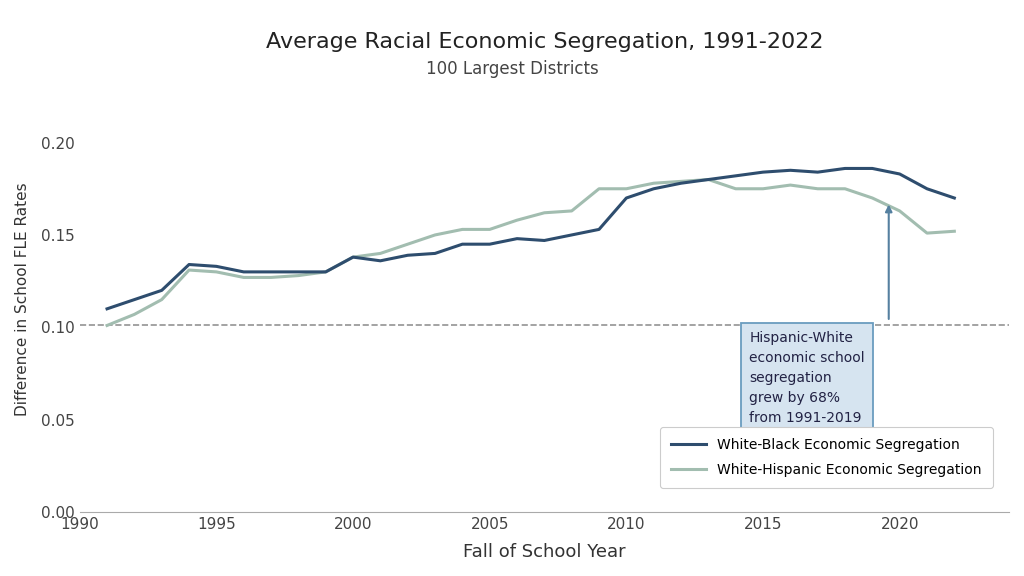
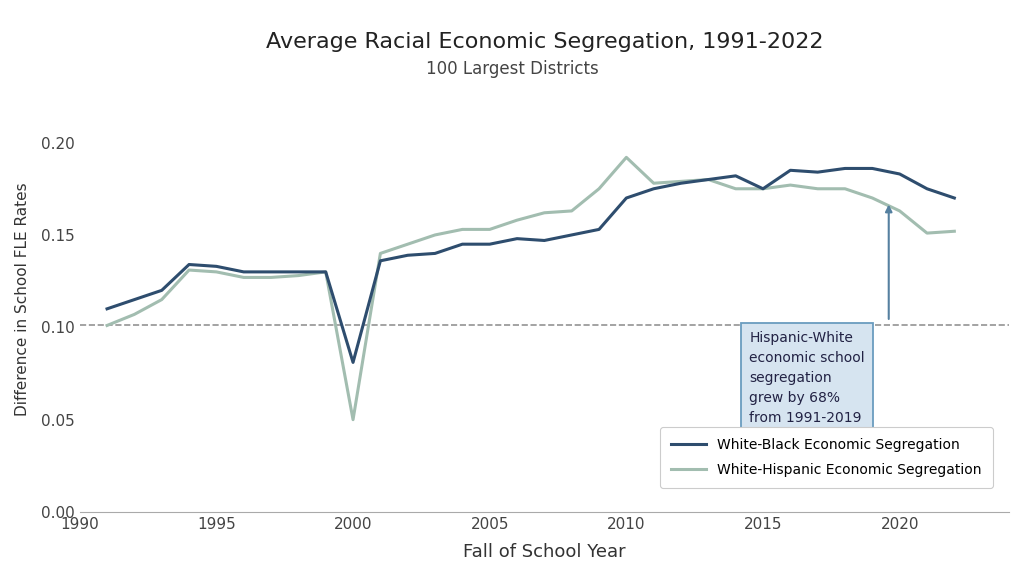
White-Black Economic Segregation/2000: 0.138 -> 0.081
White-Hispanic Economic Segregation/2000: 0.138 -> 0.050
White-Hispanic Economic Segregation/2010: 0.175 -> 0.192
White-Black Economic Segregation/2015: 0.184 -> 0.175
